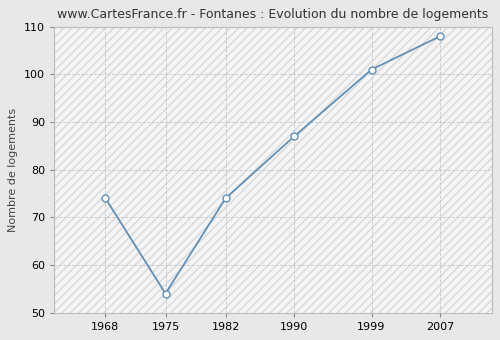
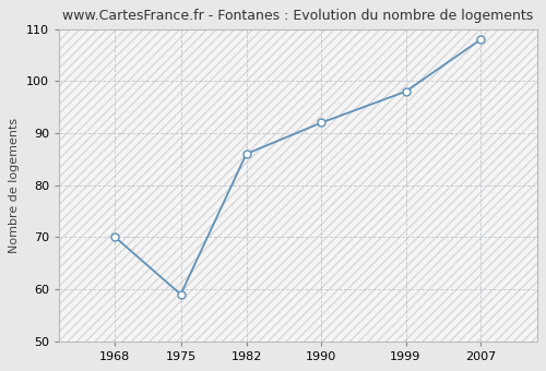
1968: 74 -> 70
1975: 54 -> 59
1982: 74 -> 86
1990: 87 -> 92
1999: 101 -> 98
